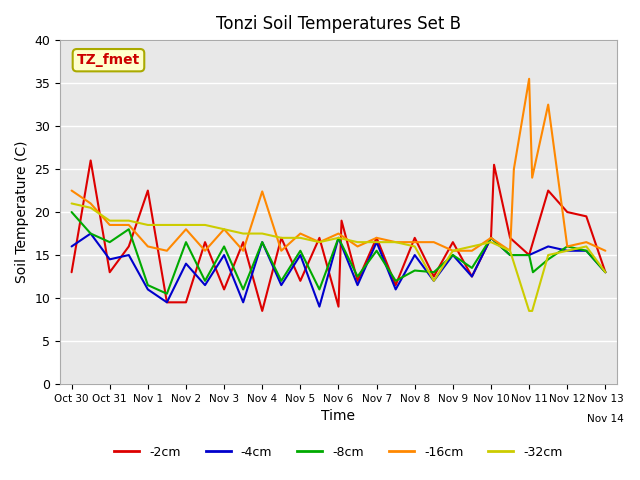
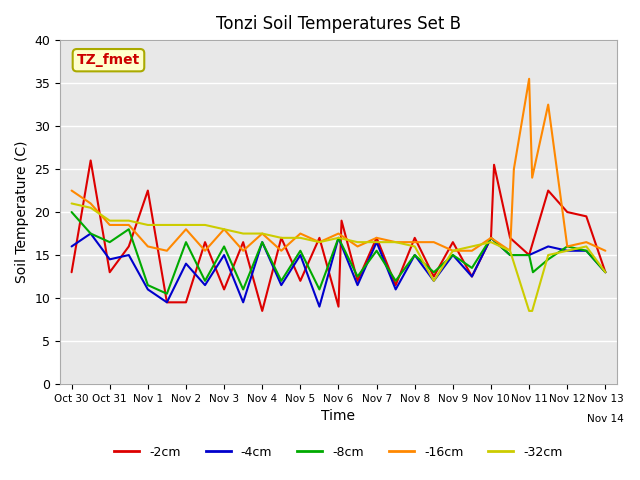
-16cm/Nov 4: 22.4 -> 17.5
-8cm/Nov 8: 13.2 -> 15.0
